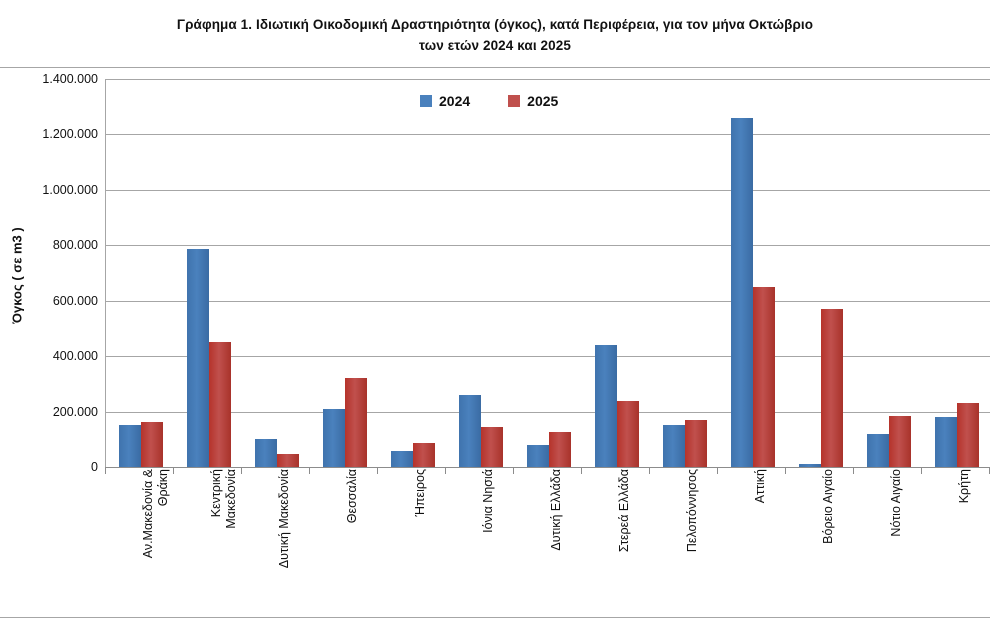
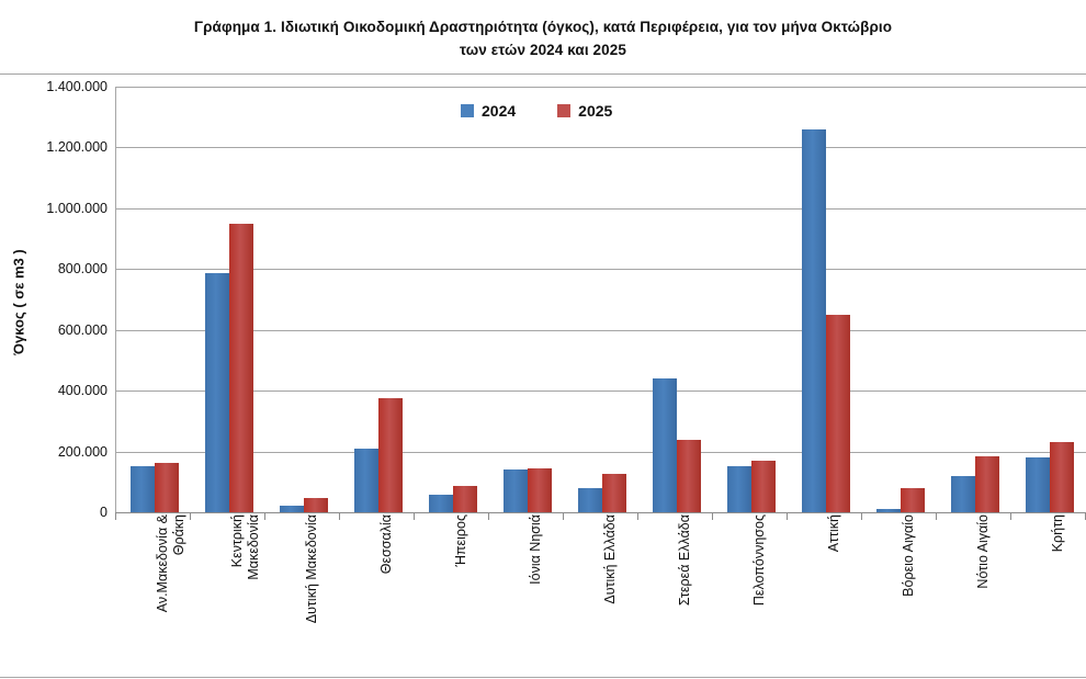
2025/Κεντρική Μακεδονία: 450000 -> 950000
2024/Δυτική Μακεδονία: 100000 -> 20000
2025/Θεσσαλία: 320000 -> 380000
2024/Ιόνια Νησιά: 260000 -> 140000
2025/Βόρειο Αιγαίο: 570000 -> 80000
